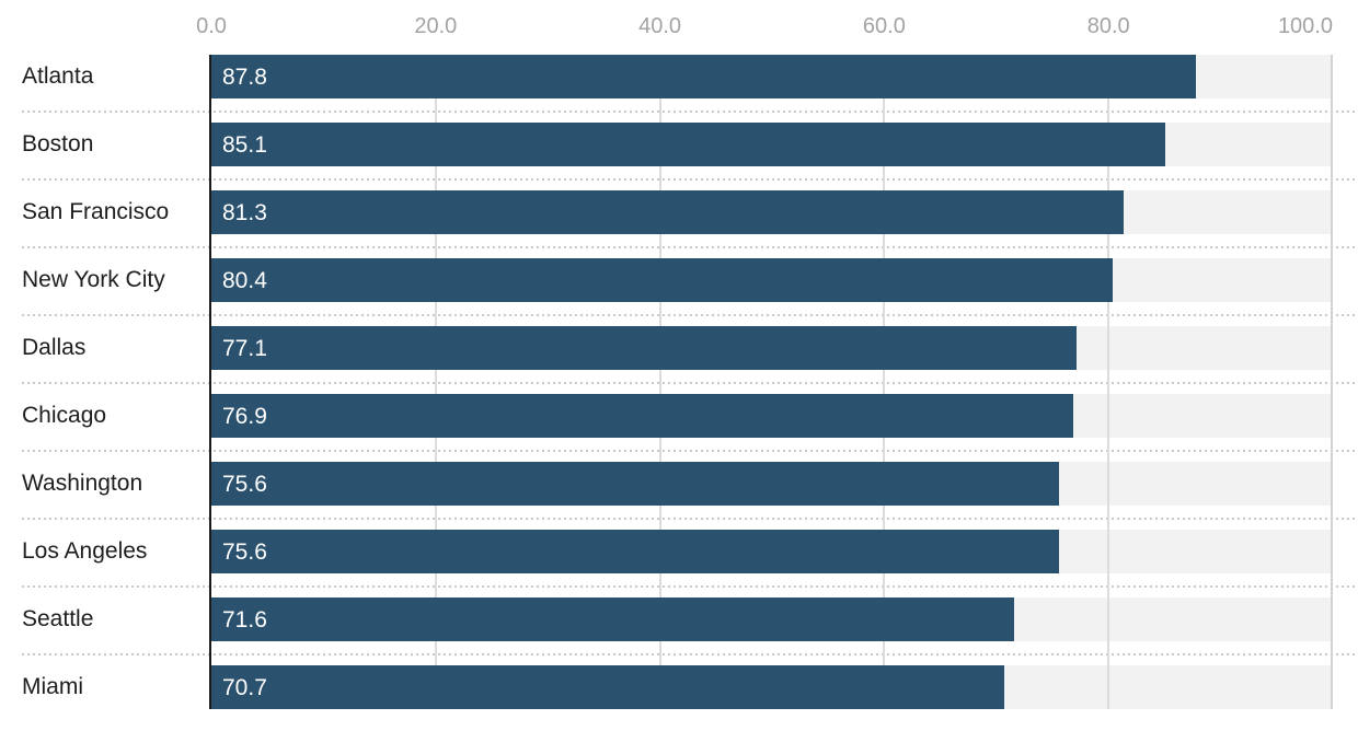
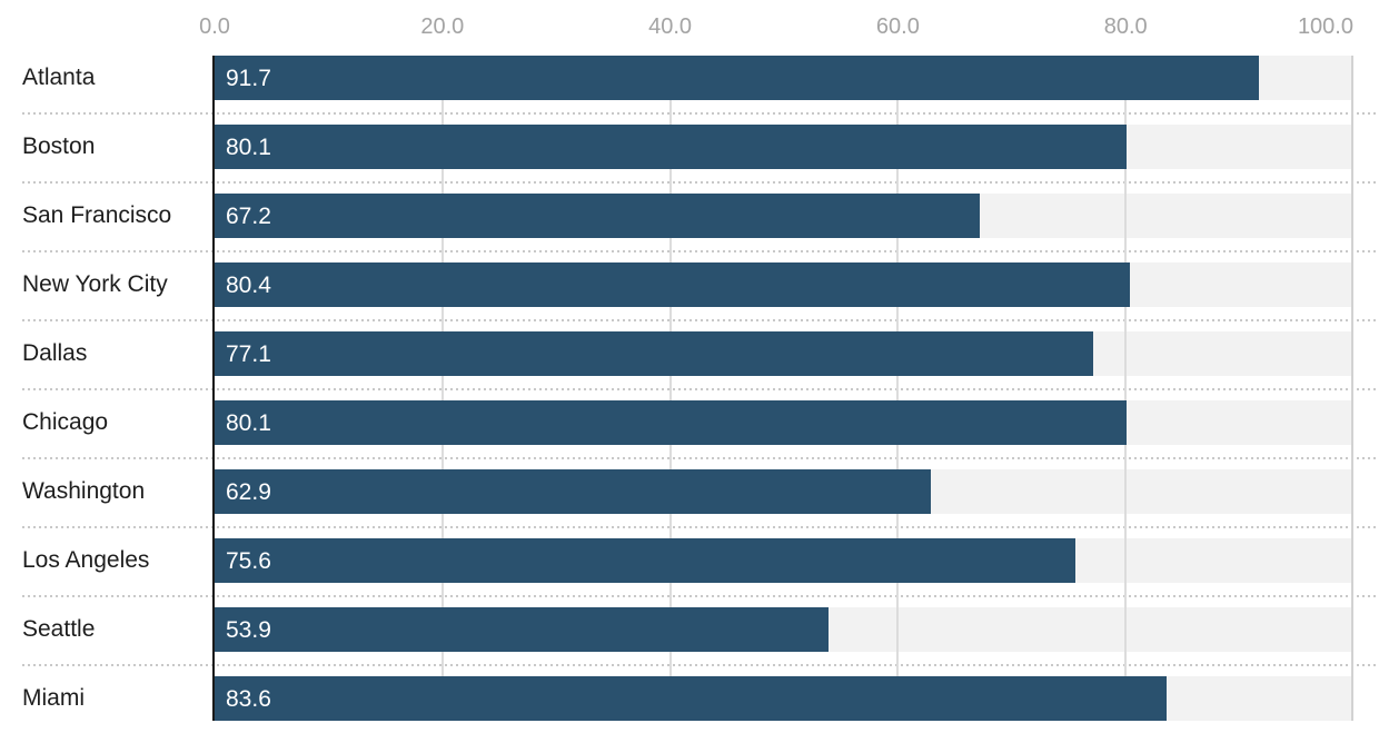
Atlanta: 87.8 -> 91.7
Boston: 85.1 -> 80.1
San Francisco: 81.3 -> 67.2
Chicago: 76.9 -> 80.1
Washington: 75.6 -> 62.9
Seattle: 71.6 -> 53.9
Miami: 70.7 -> 83.6
